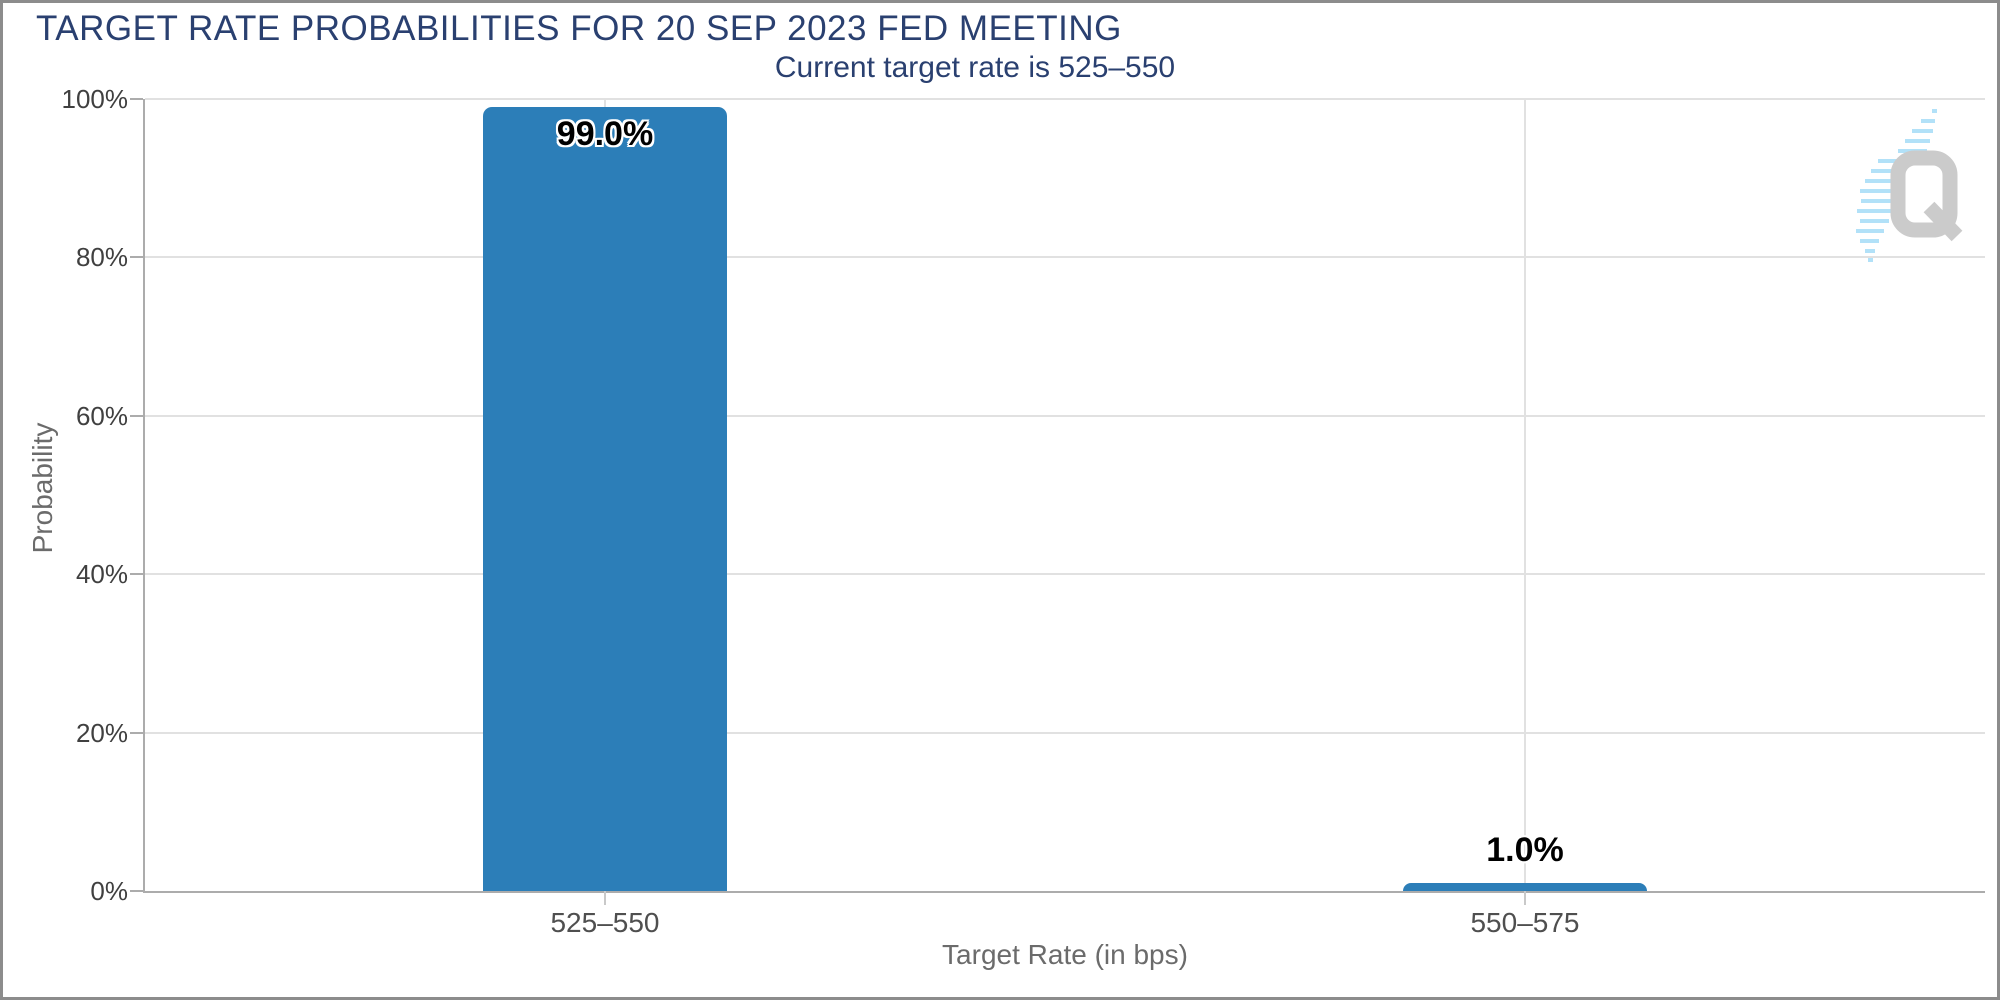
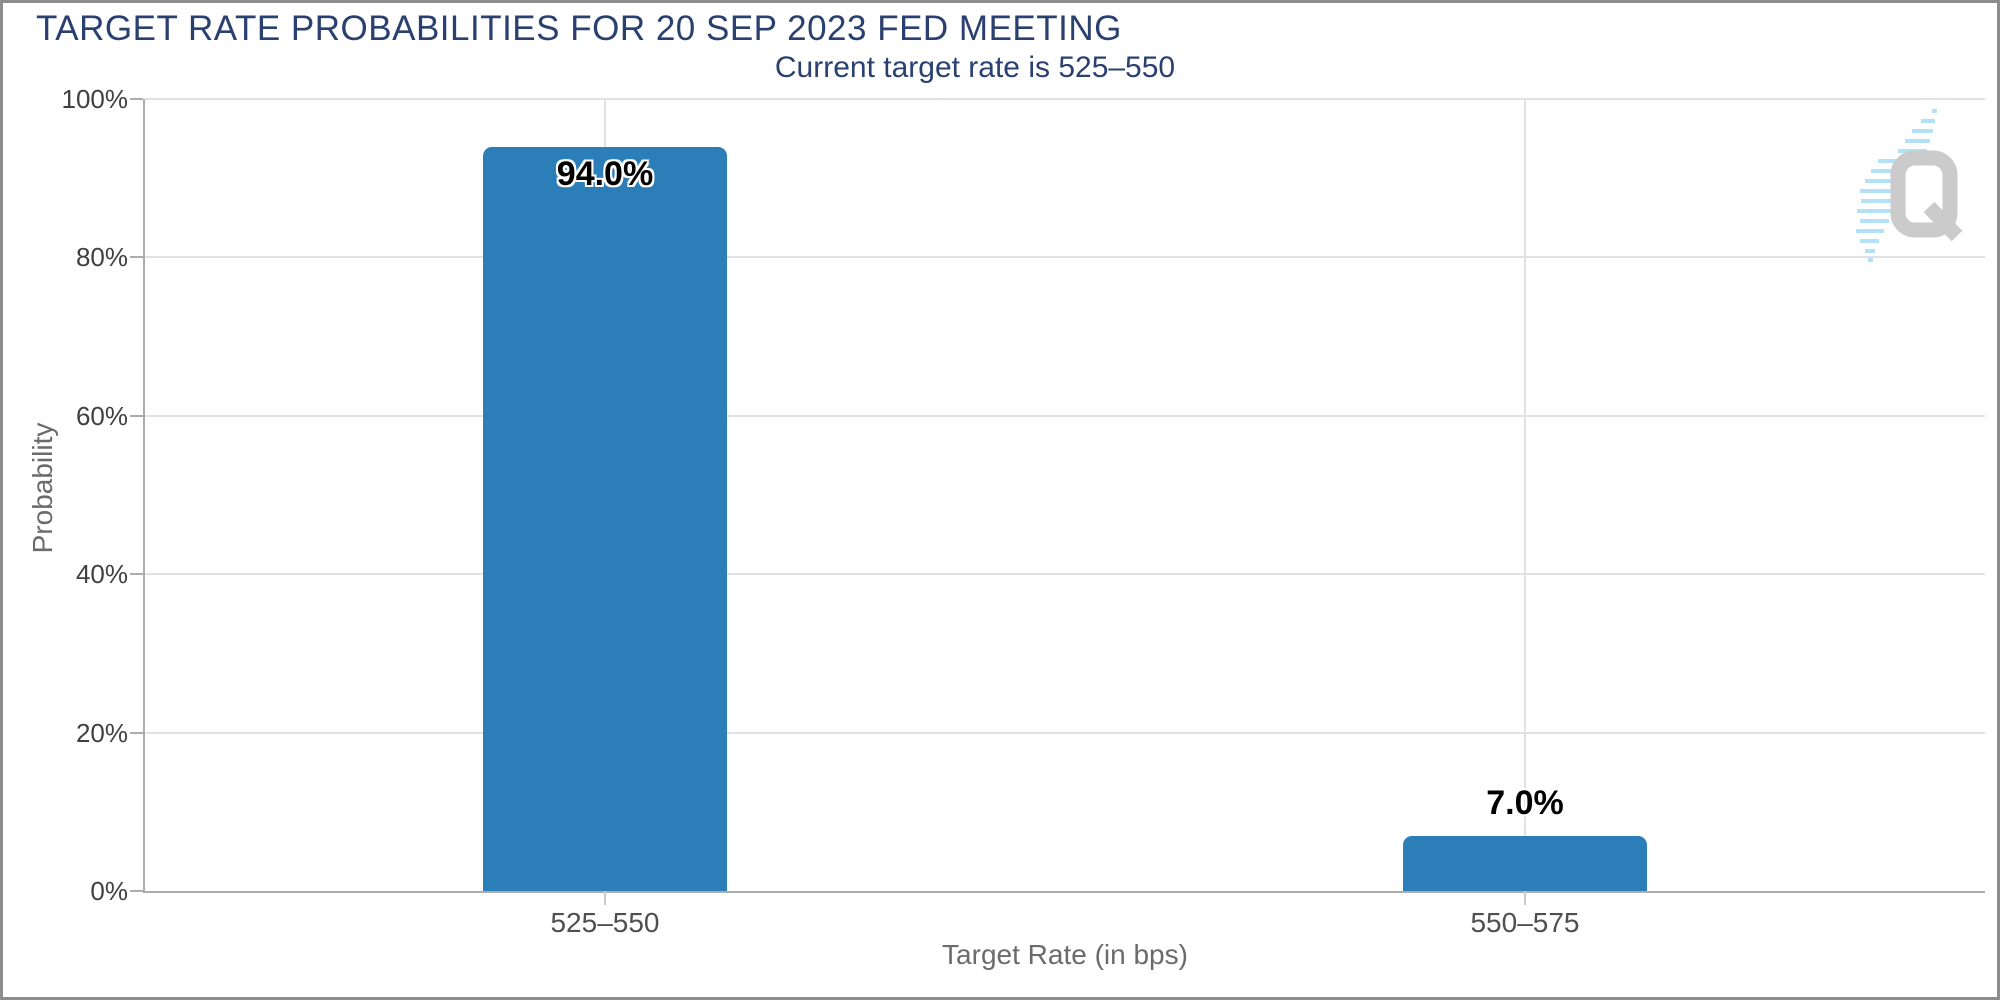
525–550: 99.0% -> 94.0%
550–575: 1.0% -> 7.0%
